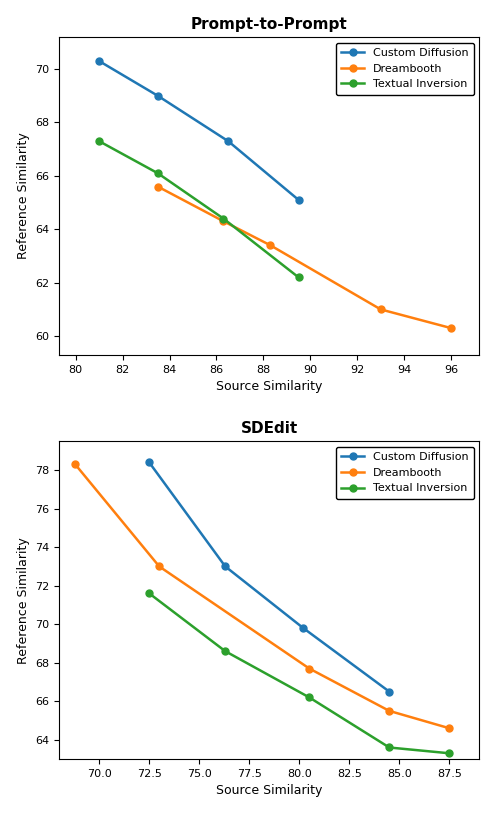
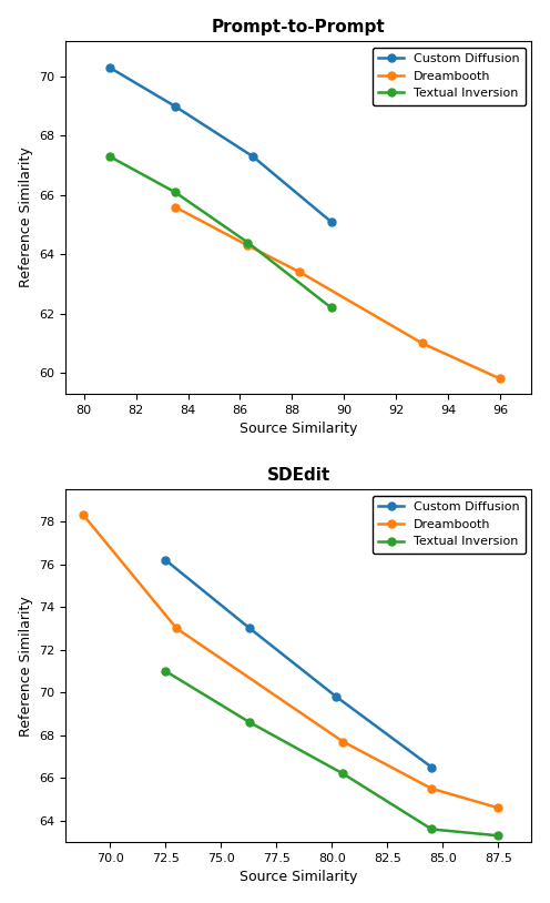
Prompt-to-Prompt/Dreambooth/96: 60.3 -> 59.8
SDEdit/Custom Diffusion/72.5: 78.4 -> 76.2
SDEdit/Textual Inversion/72.5: 71.6 -> 71.0
